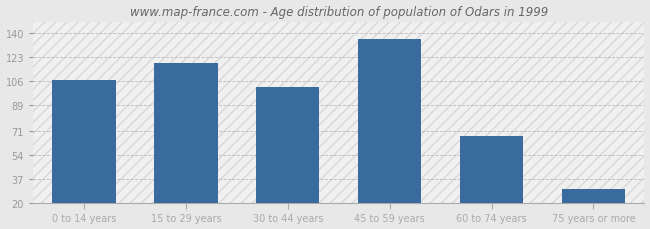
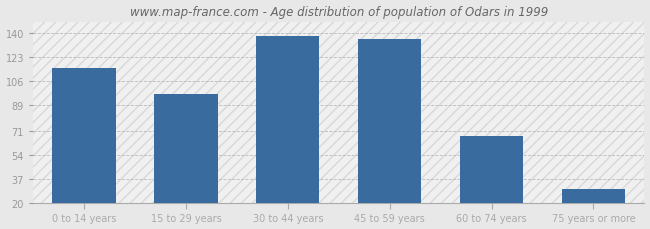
0 to 14 years: 107 -> 115
15 to 29 years: 119 -> 97
30 to 44 years: 102 -> 138
